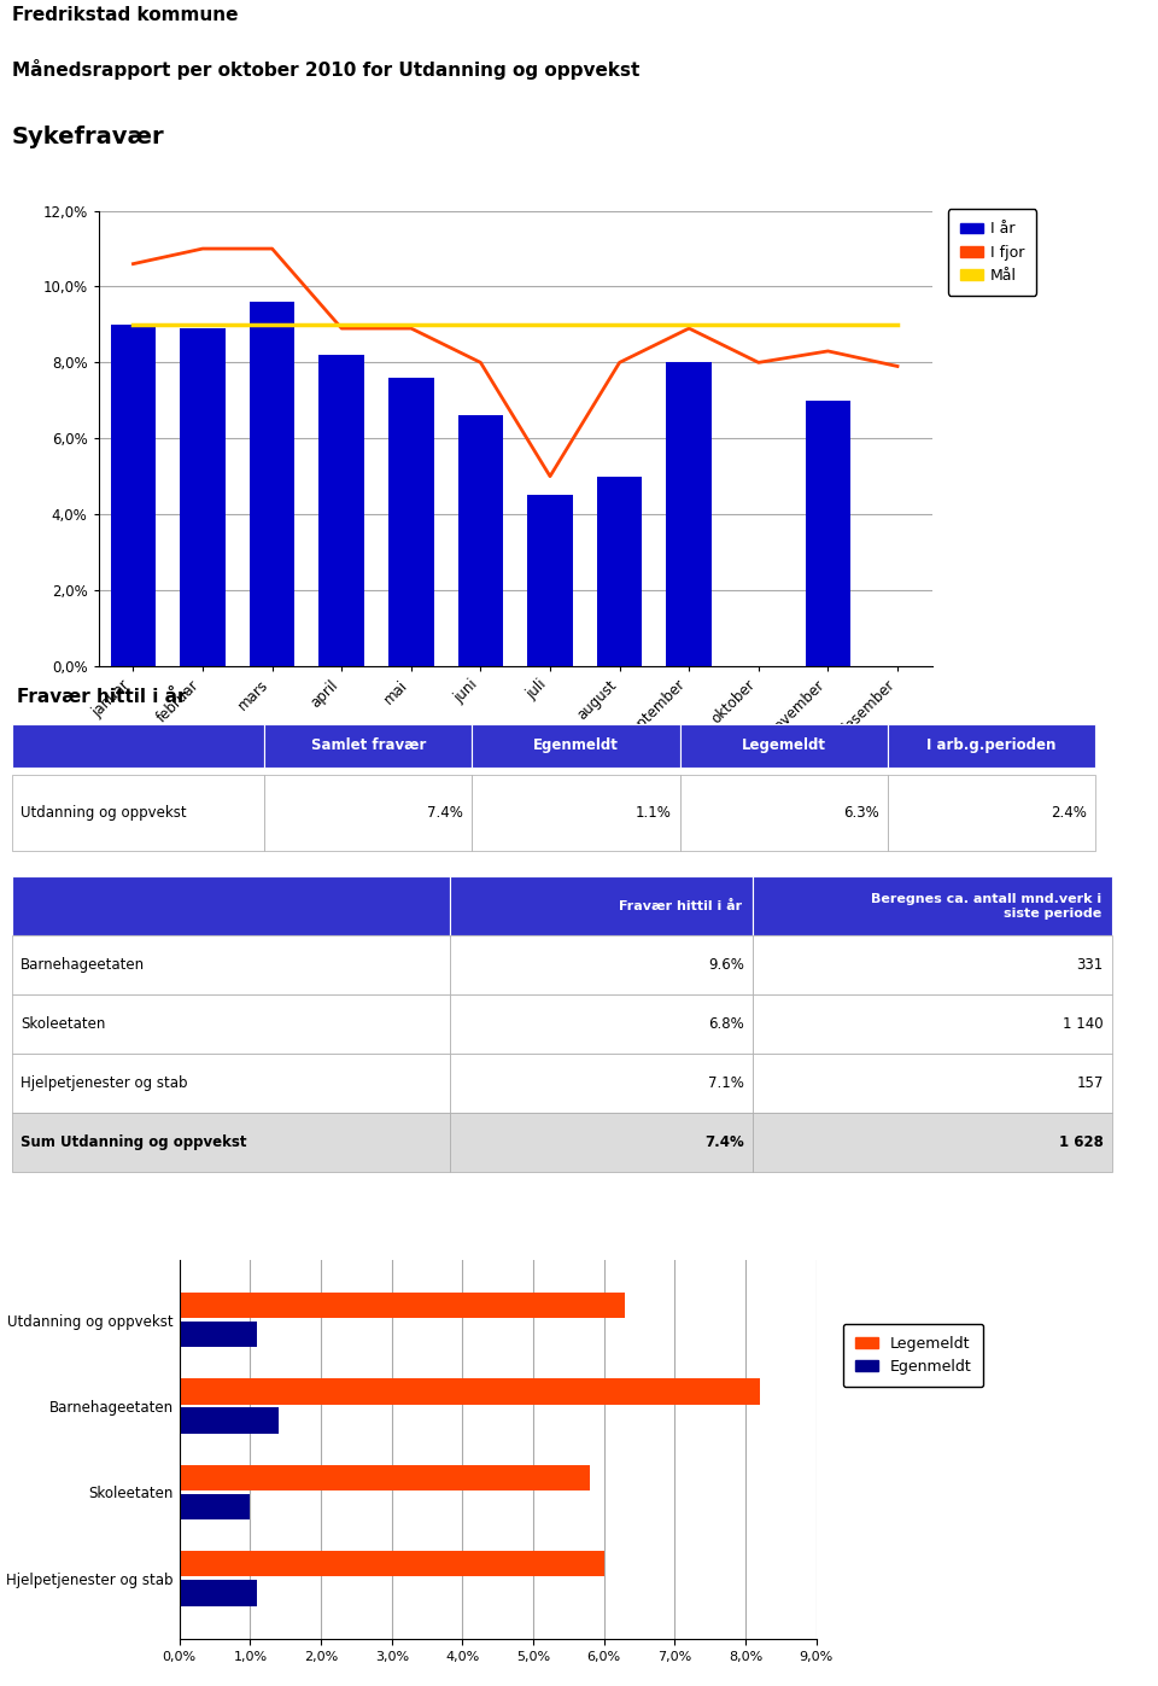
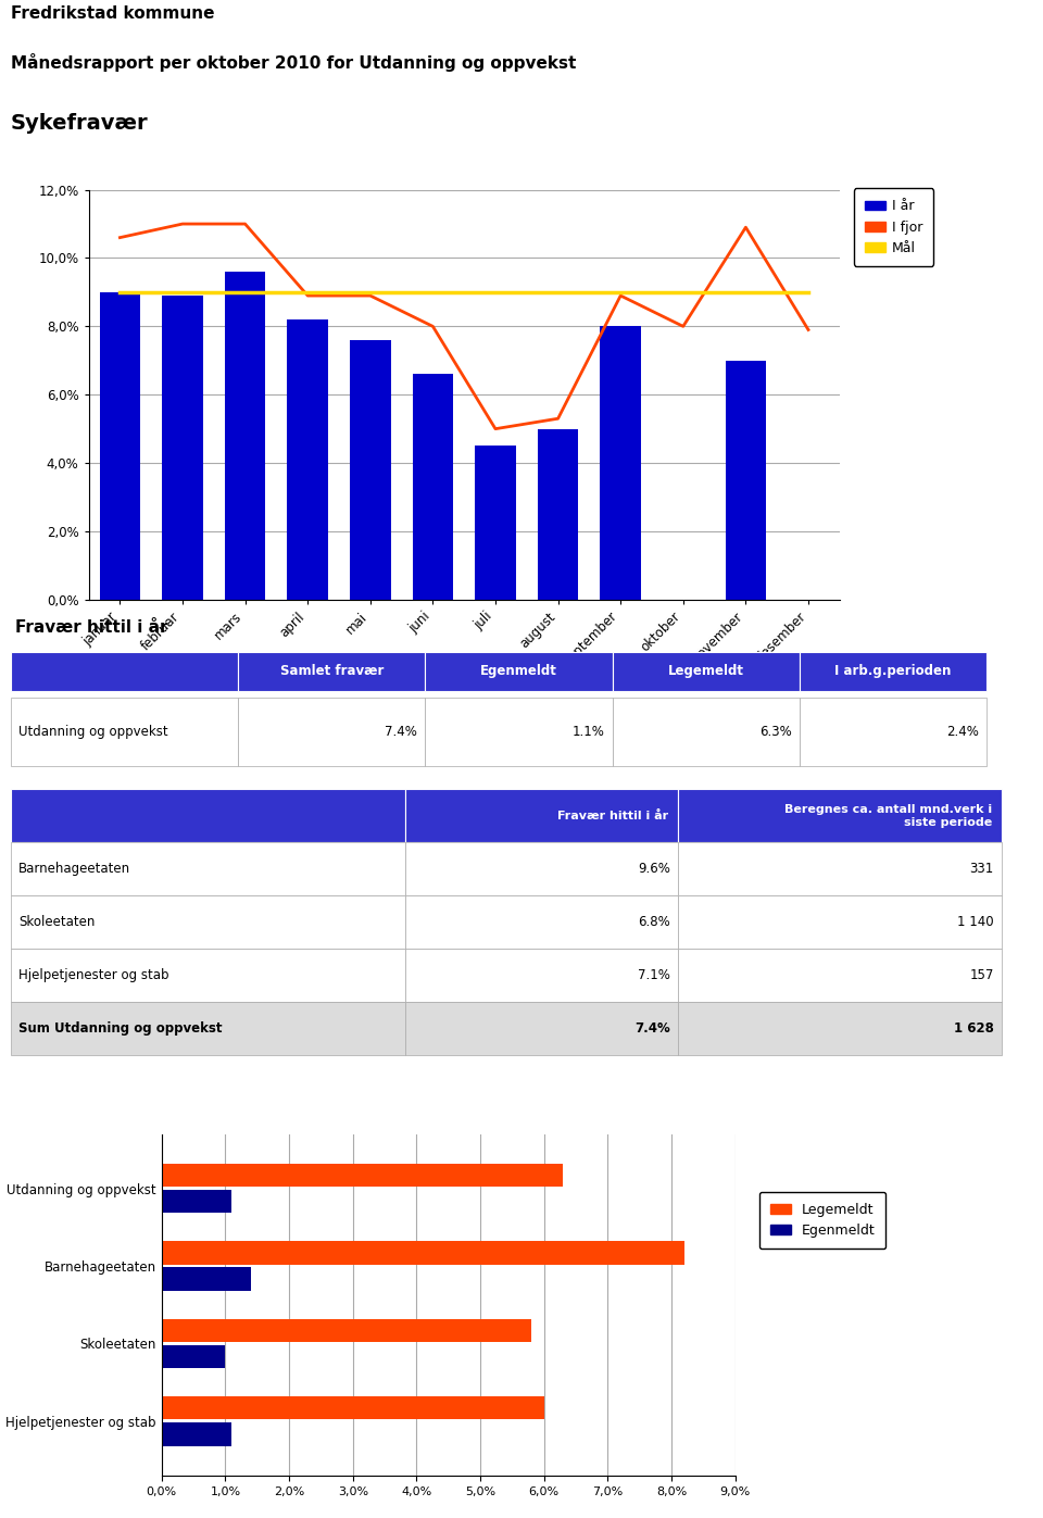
I fjor/august: 8,0% -> 5,3%
I fjor/november: 8,3% -> 10,9%
